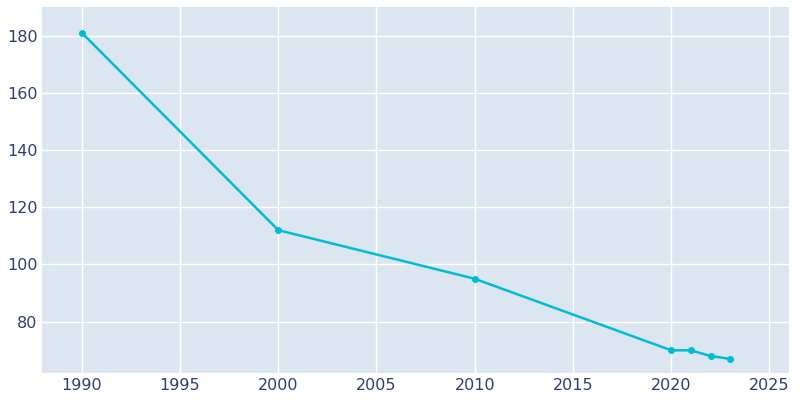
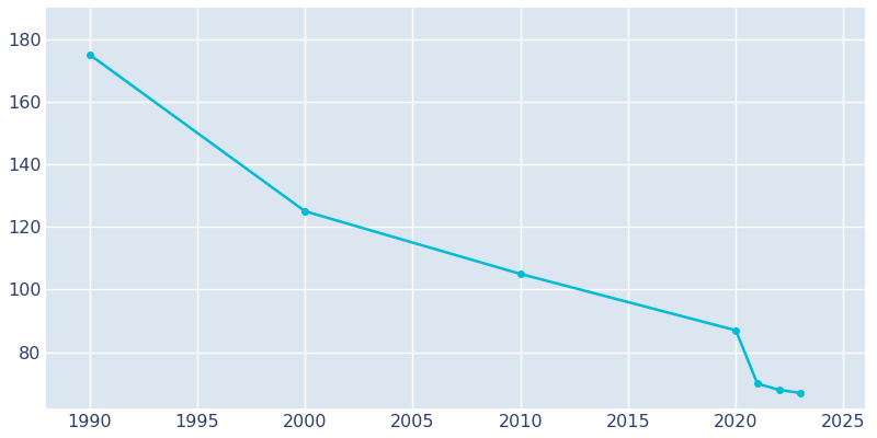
1990: 181 -> 175
2000: 112 -> 125
2010: 95 -> 105
2020: 70 -> 87
